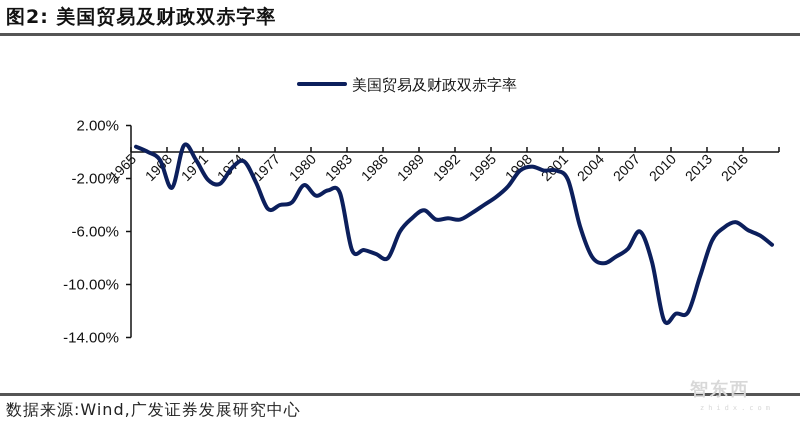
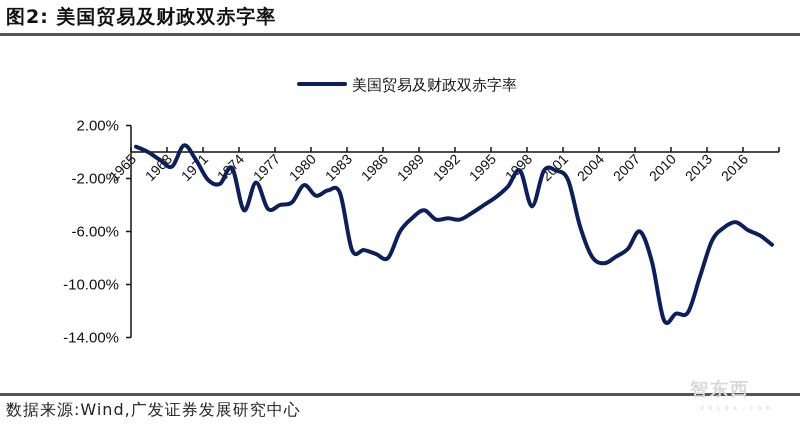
1968: -2.7% -> -1.1%
1974: -0.7% -> -4.4%
1998: -1.1% -> -4.1%
